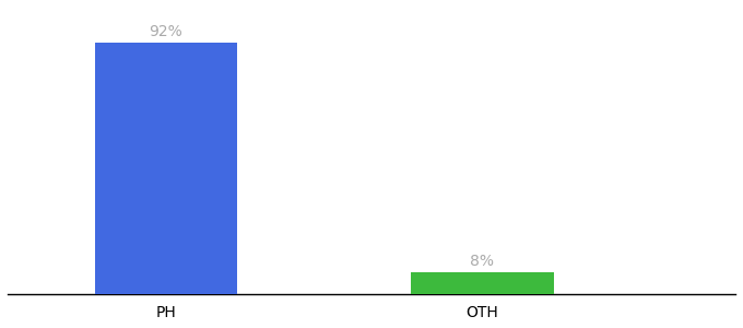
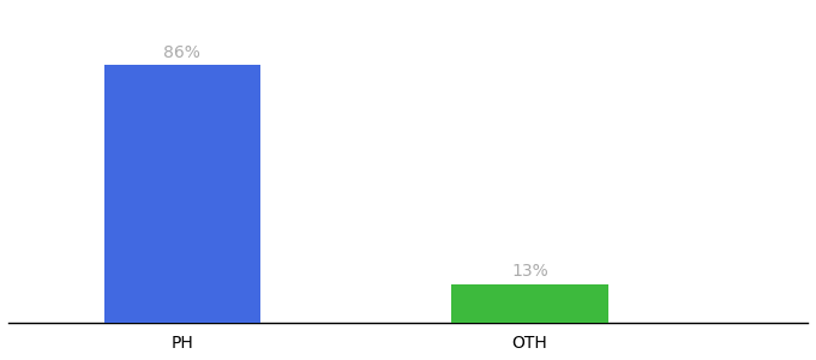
PH: 92% -> 86%
OTH: 8% -> 13%
